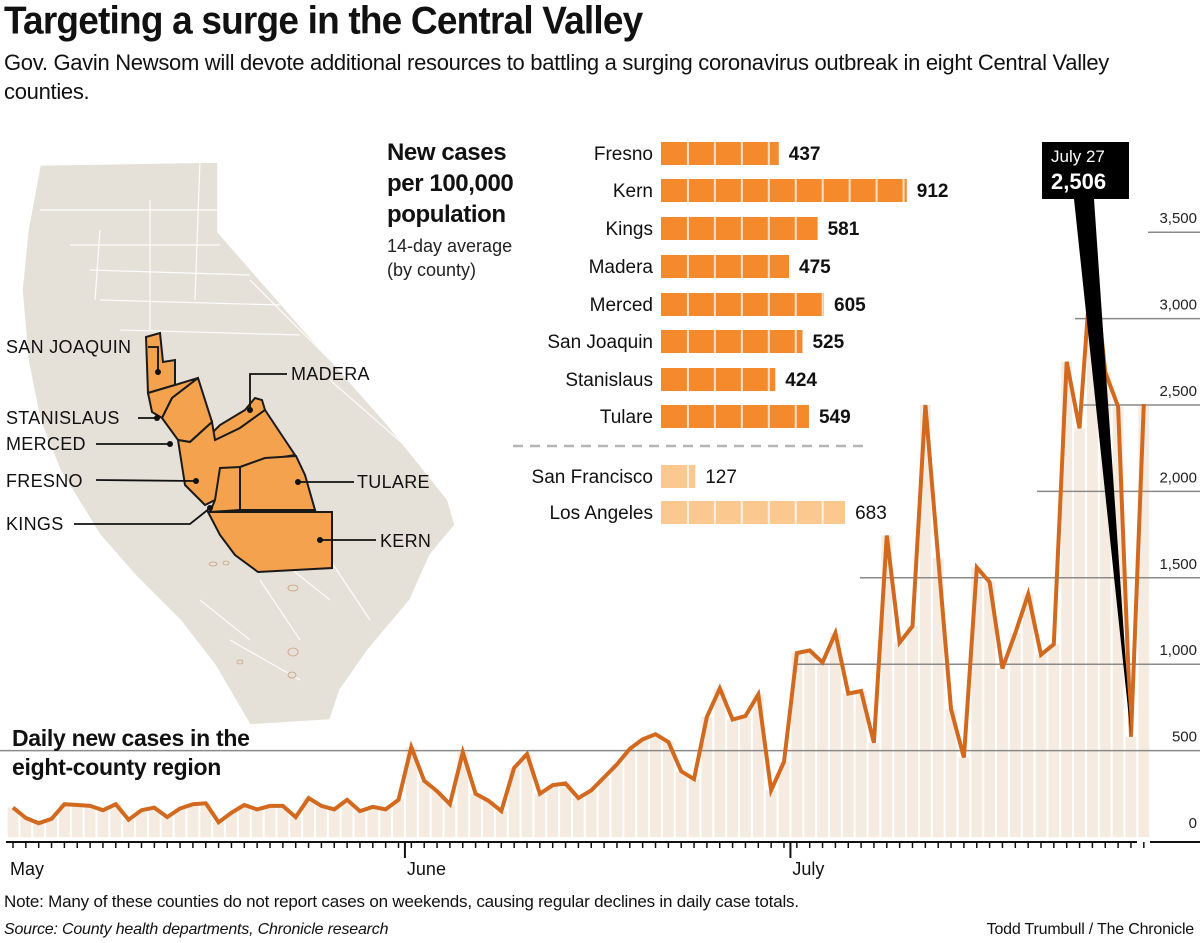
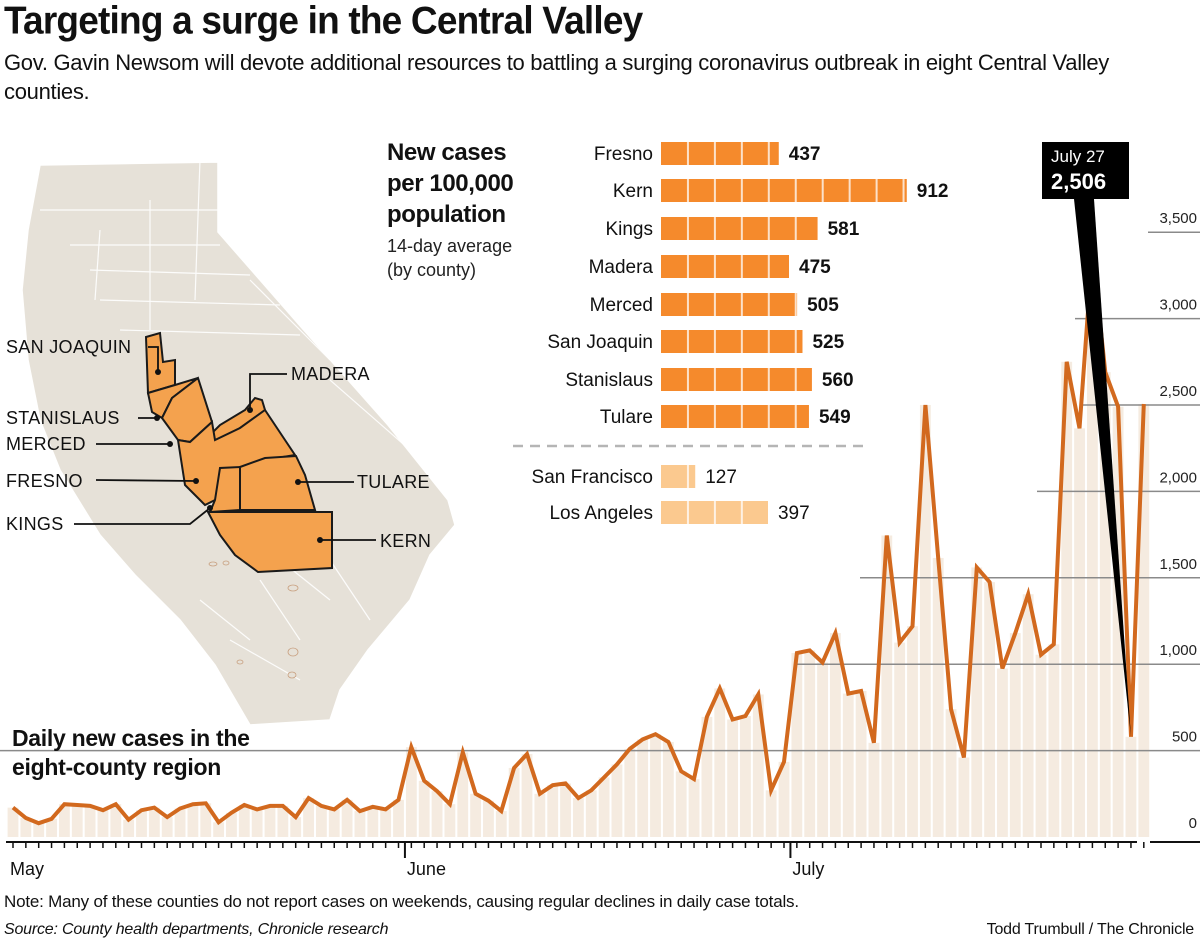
New cases per 100,000 population/Merced: 605 -> 505
New cases per 100,000 population/Stanislaus: 424 -> 560
New cases per 100,000 population/Los Angeles: 683 -> 397
